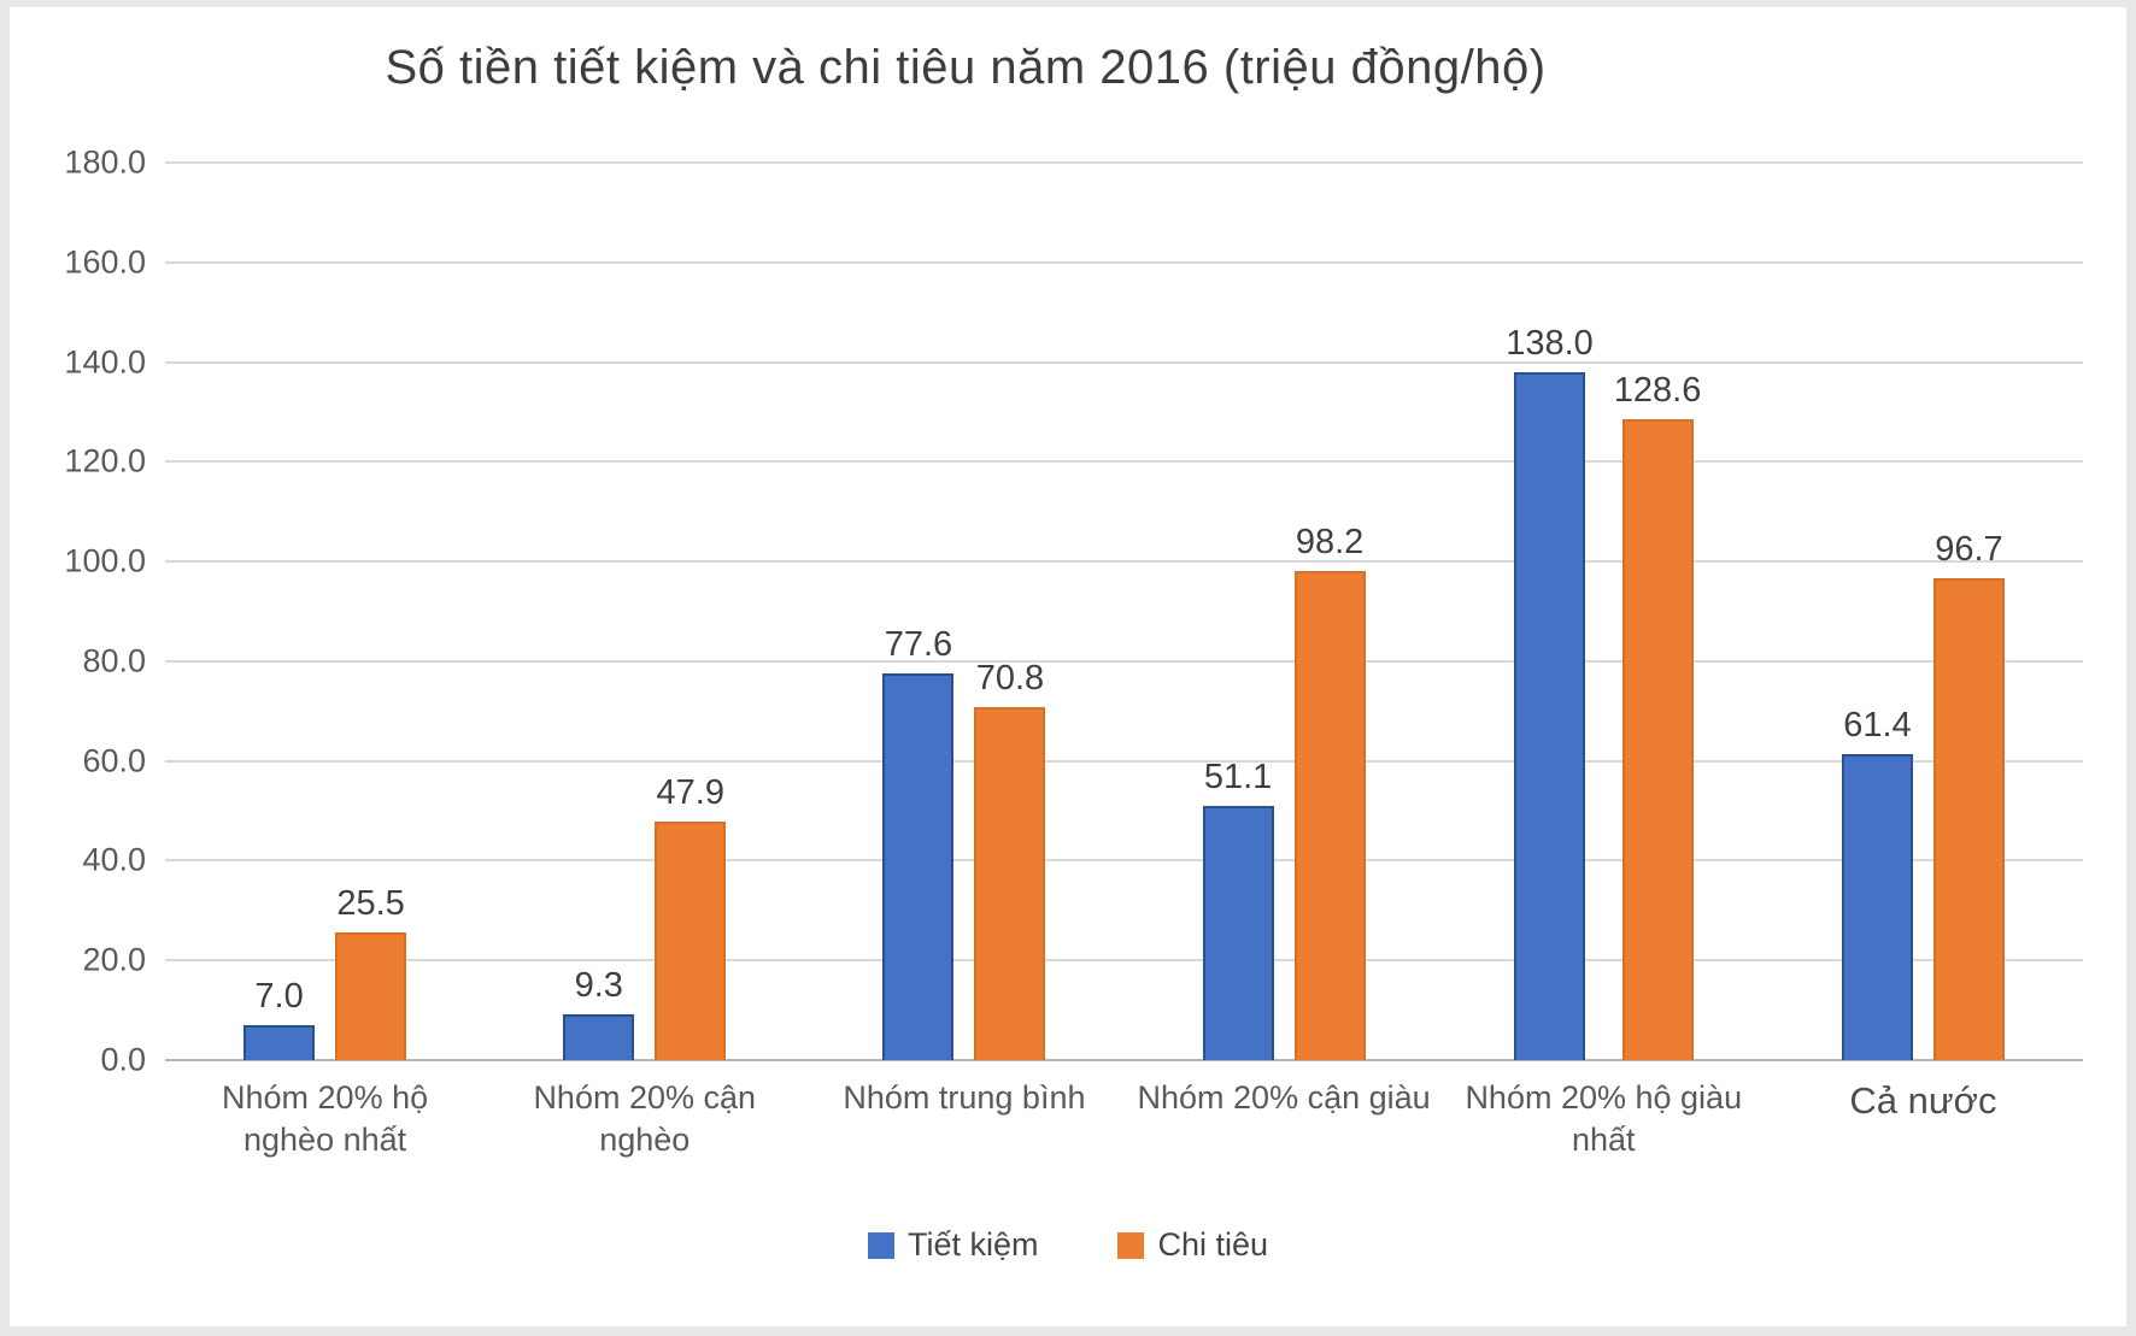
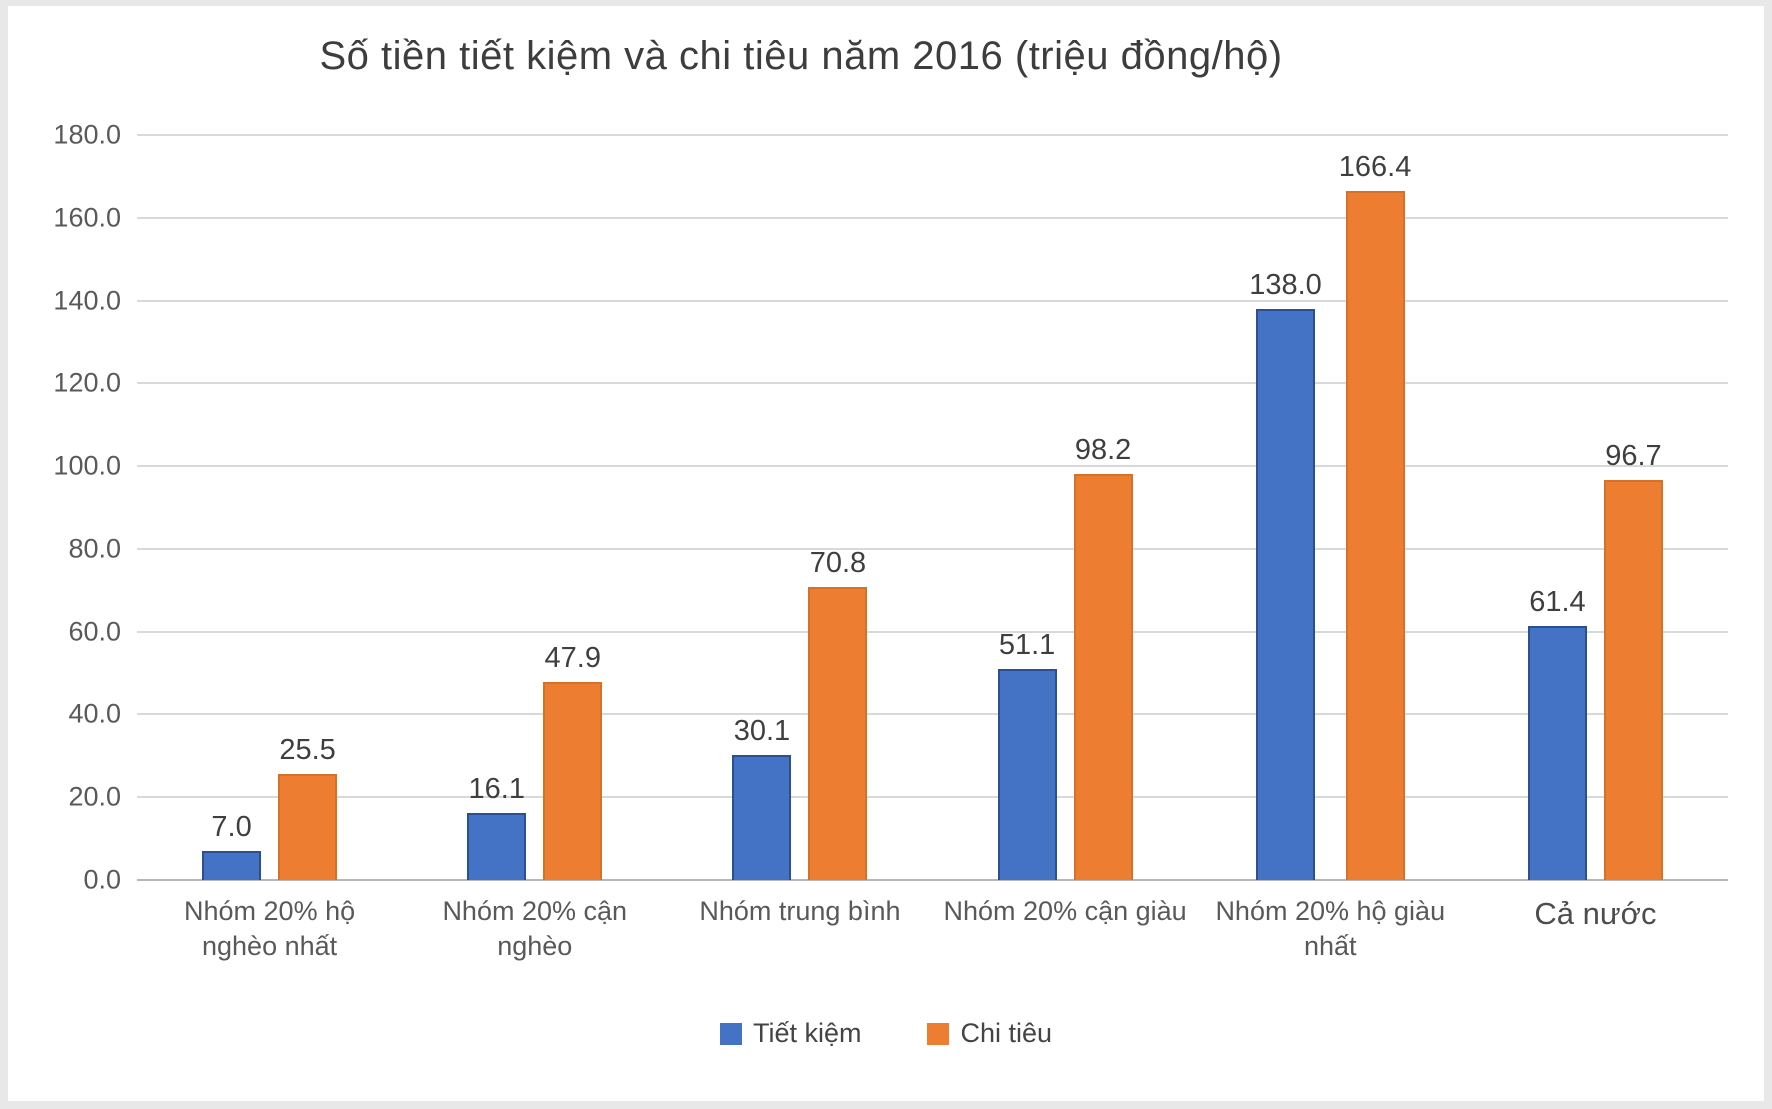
Tiết kiệm/Nhóm 20% cận nghèo: 9.3 -> 16.1
Tiết kiệm/Nhóm trung bình: 77.6 -> 30.1
Chi tiêu/Nhóm 20% hộ giàu nhất: 128.6 -> 166.4
